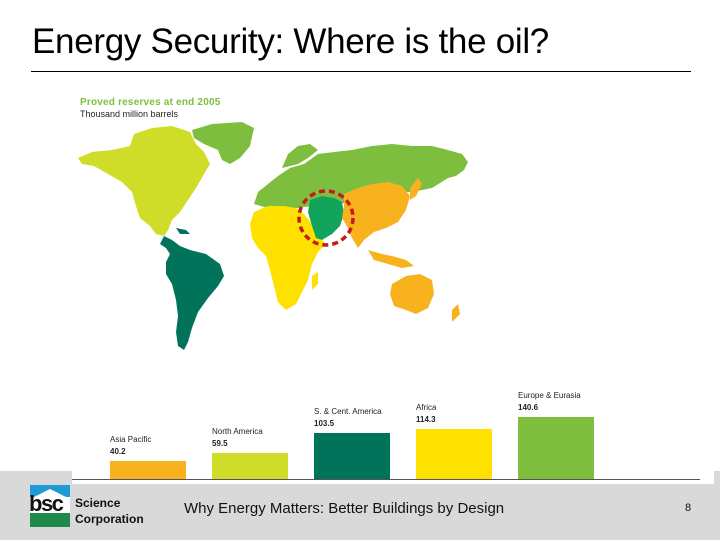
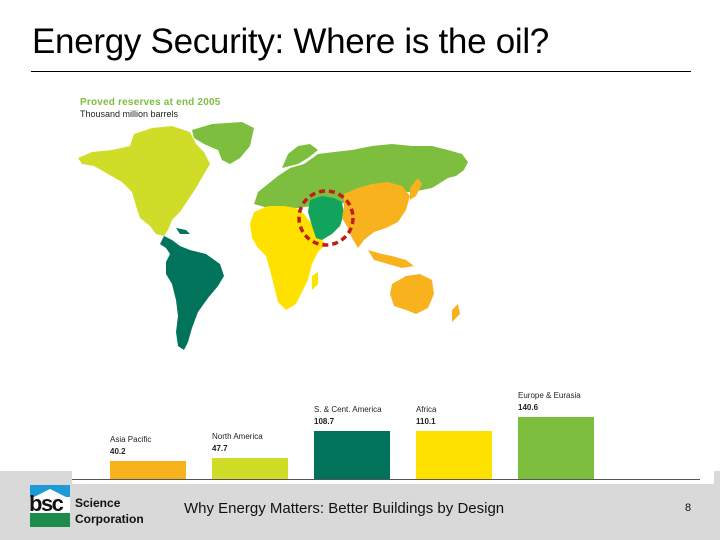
North America: 59.5 -> 47.7
S. & Cent. America: 103.5 -> 108.7
Africa: 114.3 -> 110.1
